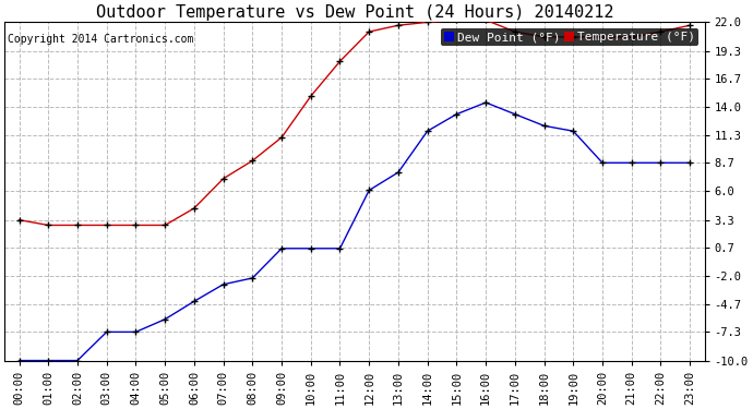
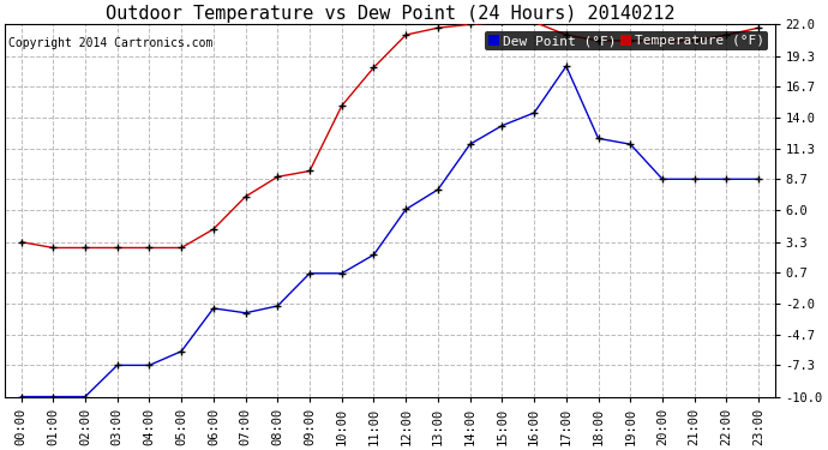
Dew Point (°F)/06:00: -4.4 -> -2.4
Temperature (°F)/09:00: 11.1 -> 9.4
Dew Point (°F)/11:00: 0.6 -> 2.2
Dew Point (°F)/17:00: 13.3 -> 18.4
